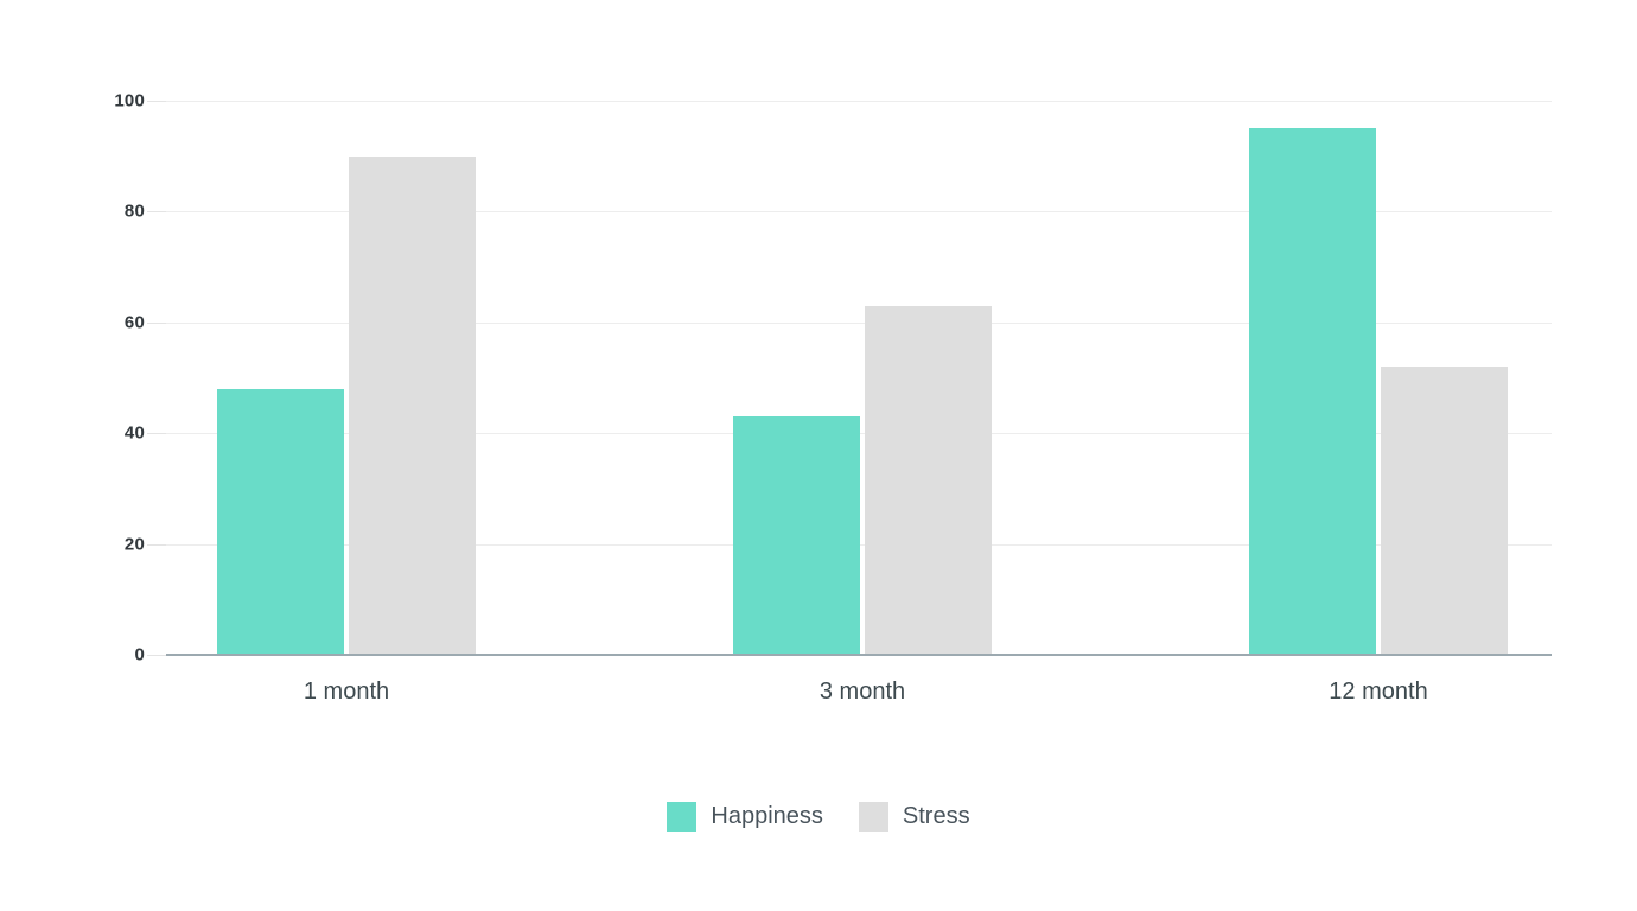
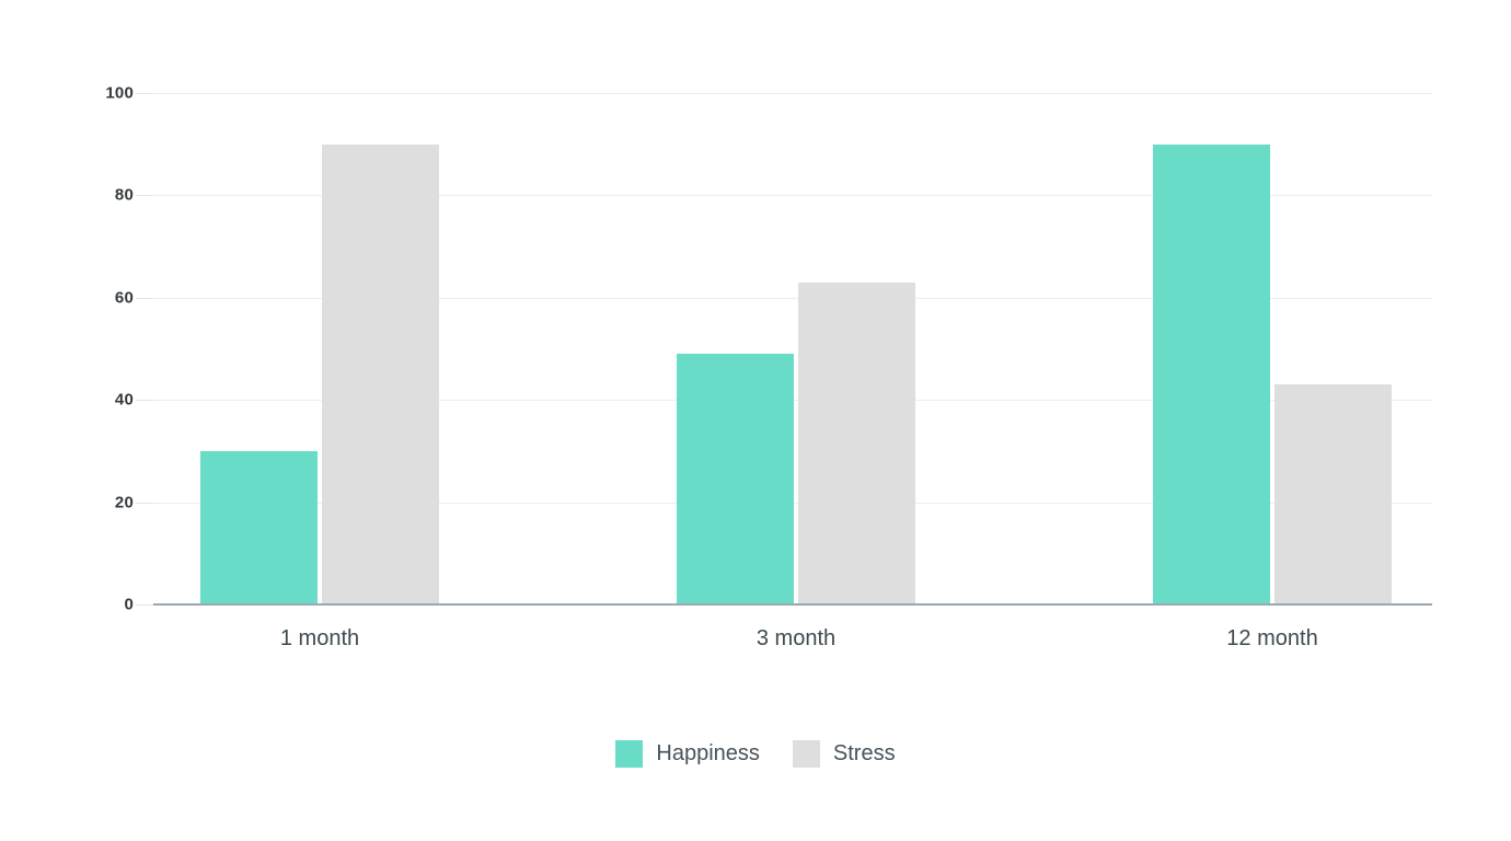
Happiness/1 month: 48 -> 30
Happiness/3 month: 43 -> 49
Happiness/12 month: 95 -> 90
Stress/12 month: 52 -> 43
